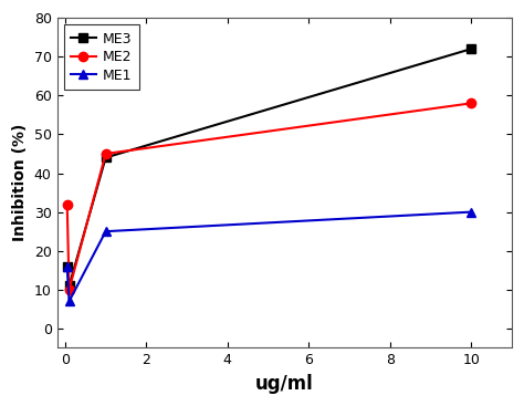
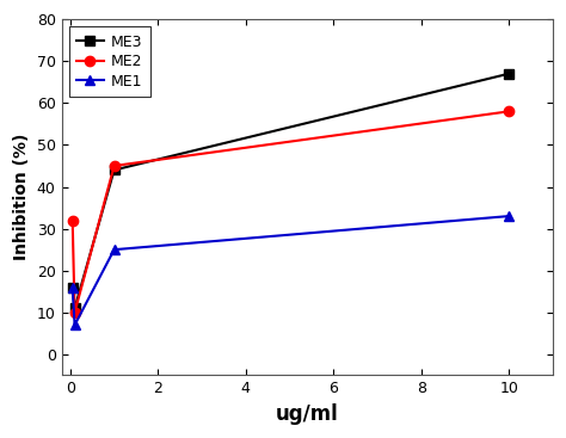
ME3/10: 72 -> 67
ME1/10: 30 -> 33
